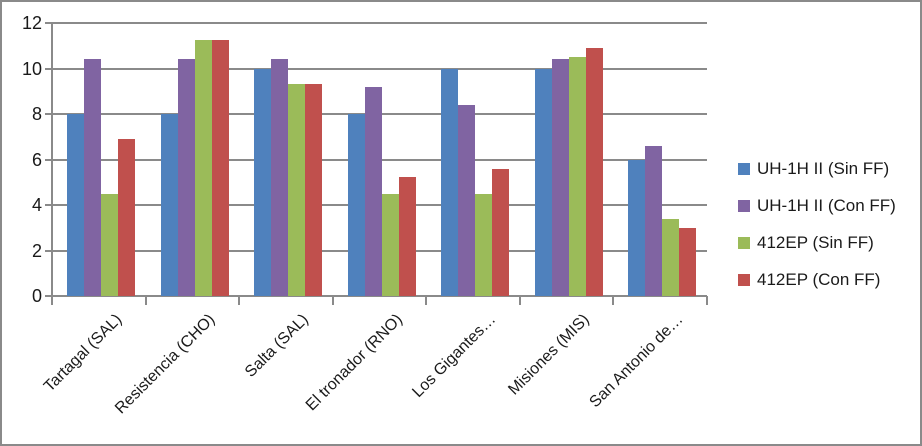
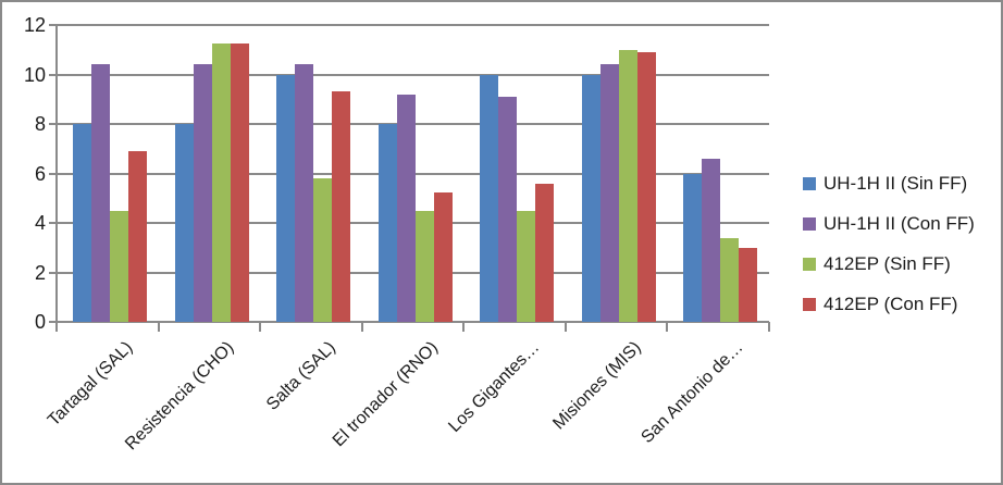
412EP (Sin FF)/Salta (SAL): 9.3 -> 5.8
UH-1H II (Con FF)/Los Gigantes…: 8.4 -> 9.1
412EP (Sin FF)/Misiones (MIS): 10.5 -> 11.0
